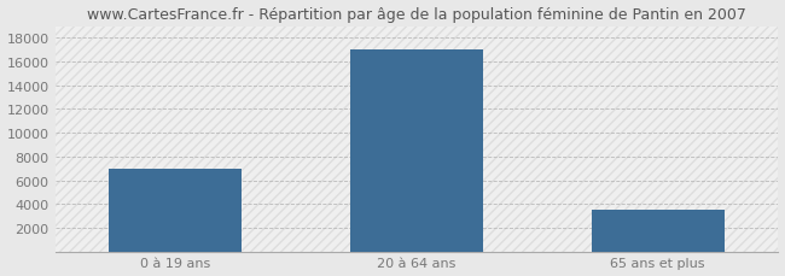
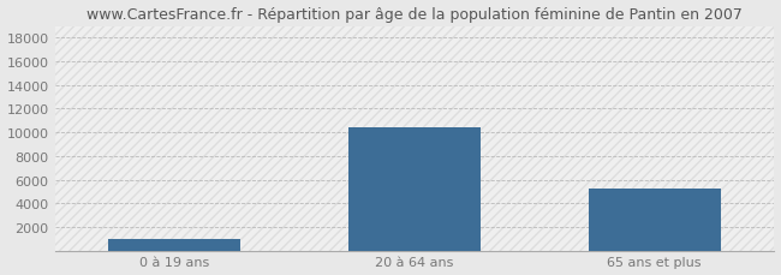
0 à 19 ans: 7000 -> 1000
20 à 64 ans: 17000 -> 10400
65 ans et plus: 3500 -> 5200
